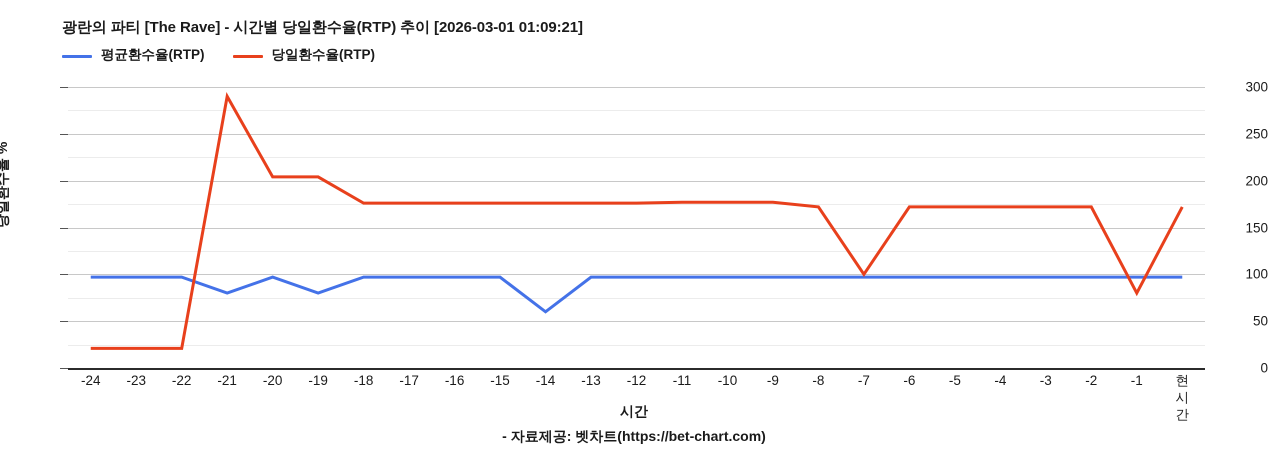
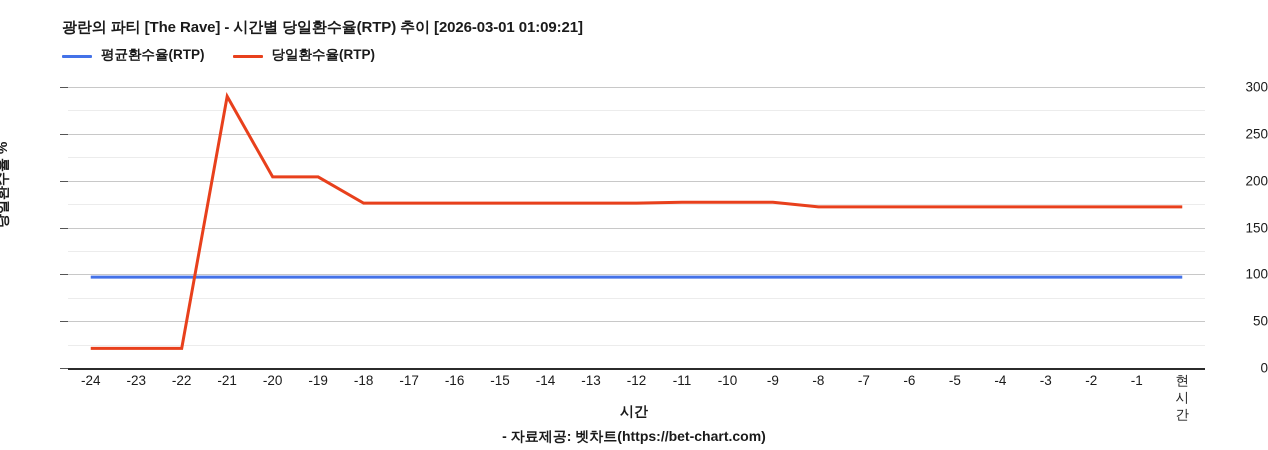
평균환수율(RTP)/-21: 80 -> 100
평균환수율(RTP)/-19: 80 -> 100
평균환수율(RTP)/-14: 60 -> 100
당일환수율(RTP)/-7: 100 -> 170
당일환수율(RTP)/-1: 80 -> 170
